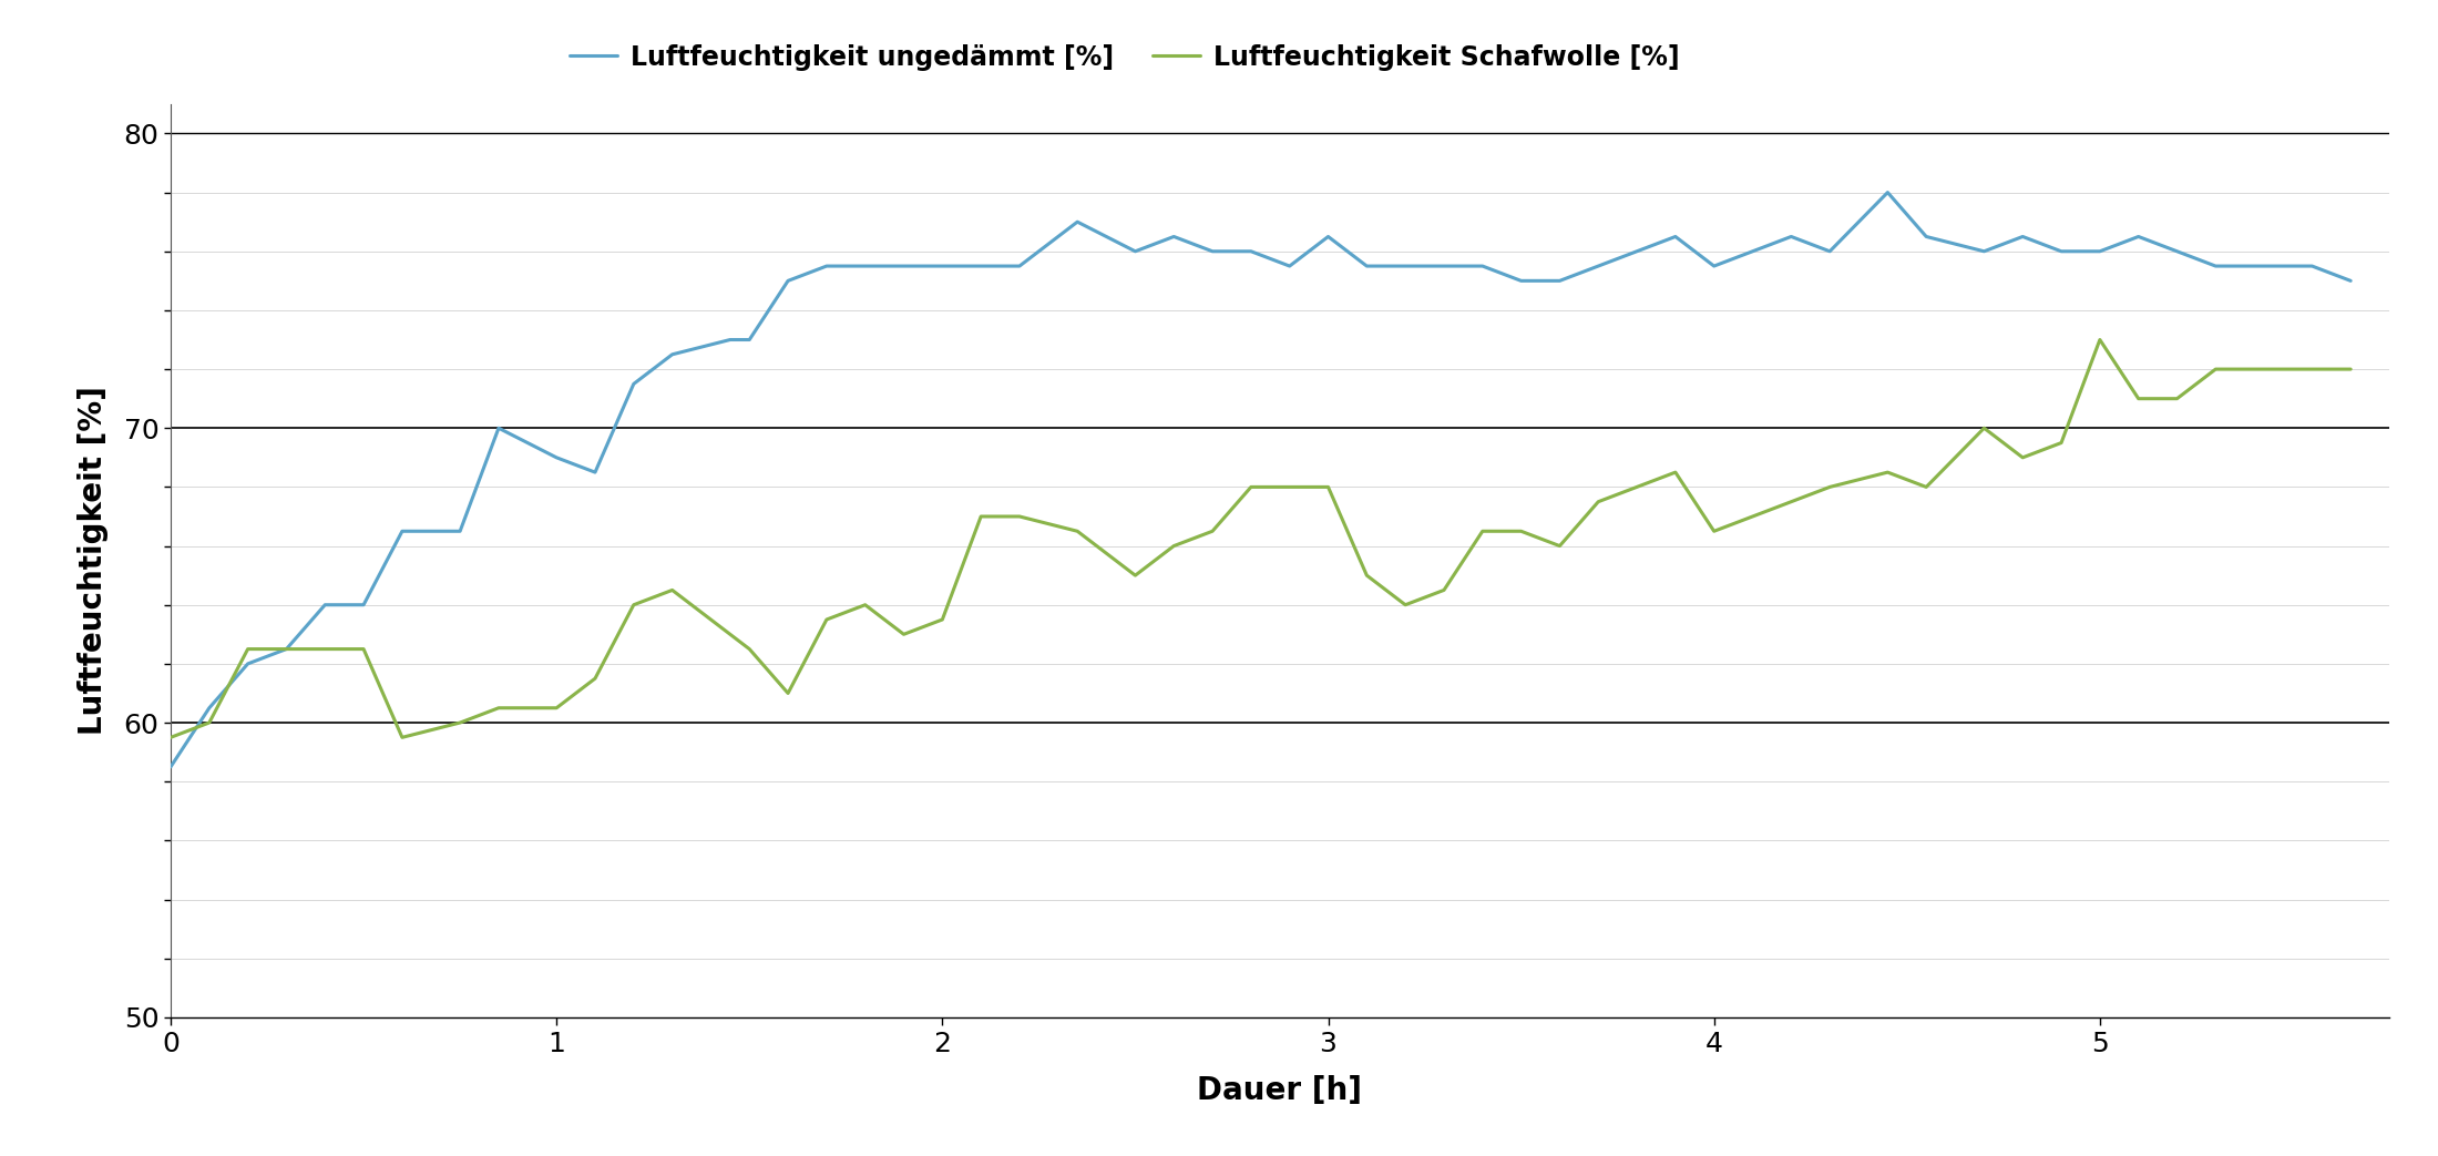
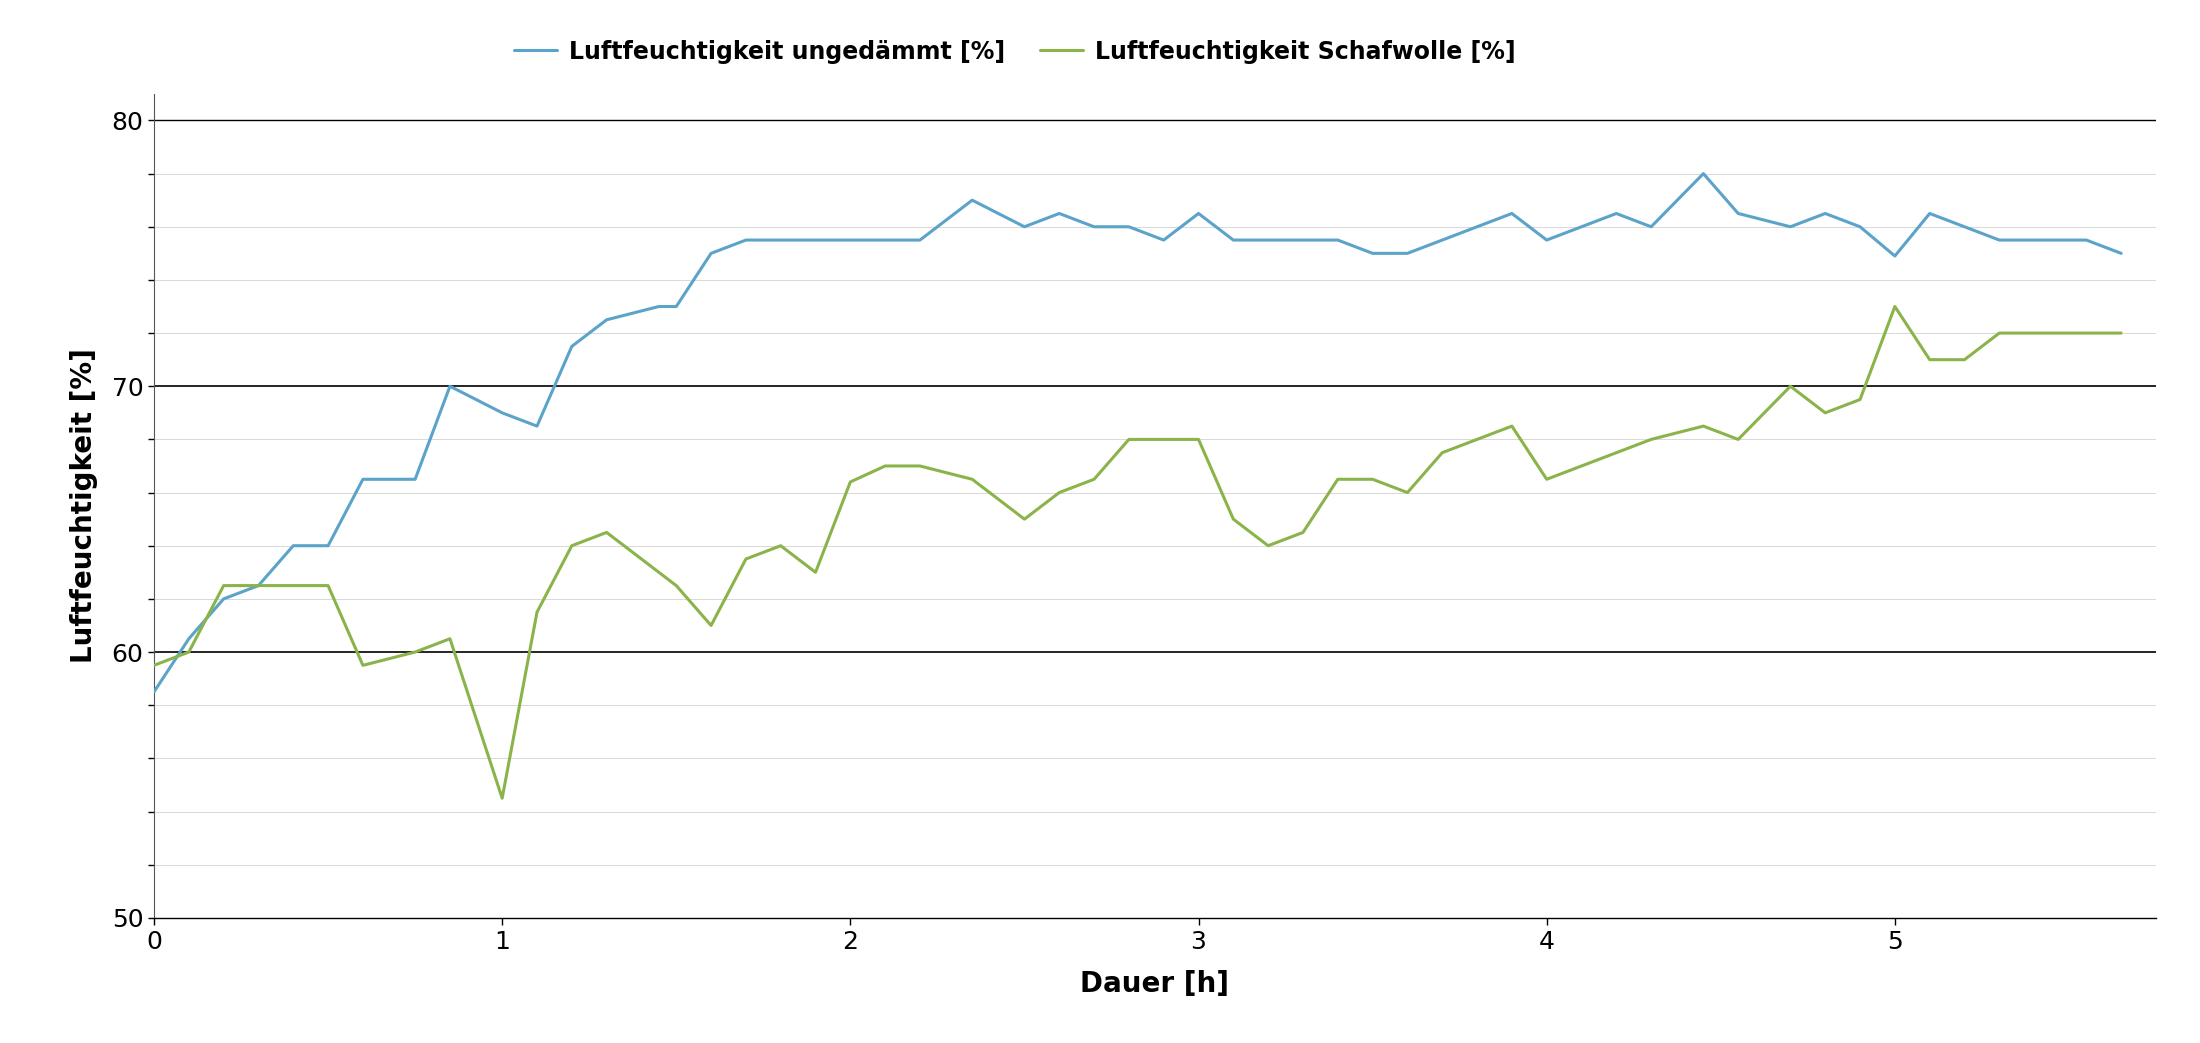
Luftfeuchtigkeit Schafwolle [%]/1: 60.5 -> 54.5
Luftfeuchtigkeit Schafwolle [%]/2: 63.5 -> 66.4
Luftfeuchtigkeit ungedämmt [%]/5: 76.0 -> 74.9
